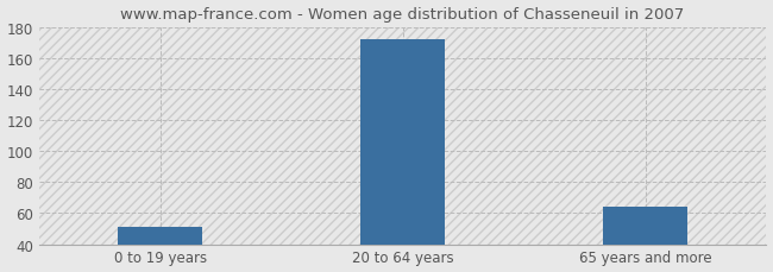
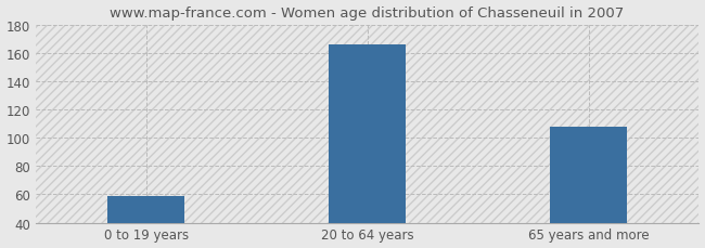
0 to 19 years: 51 -> 59
20 to 64 years: 172 -> 166
65 years and more: 64 -> 108
